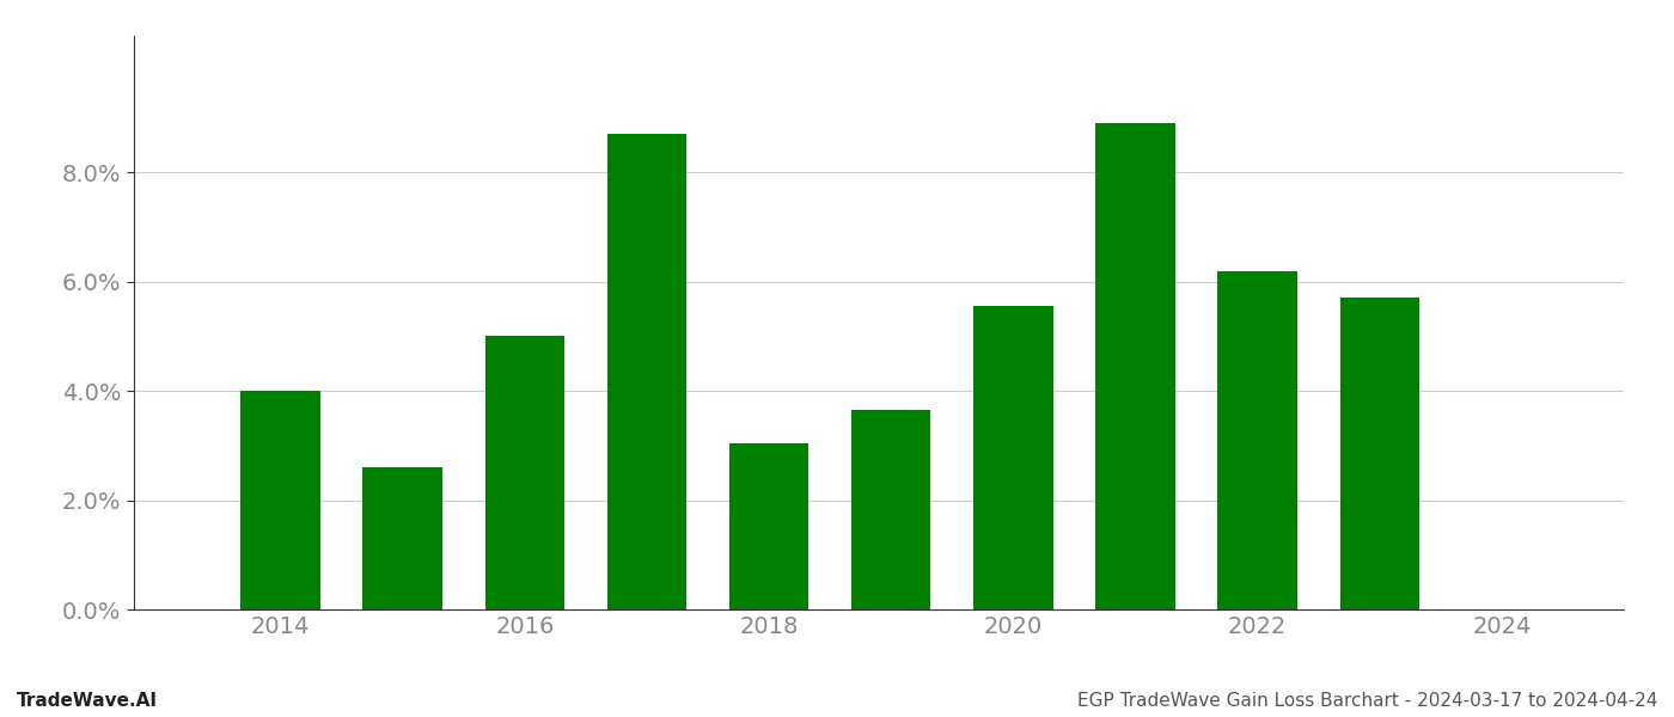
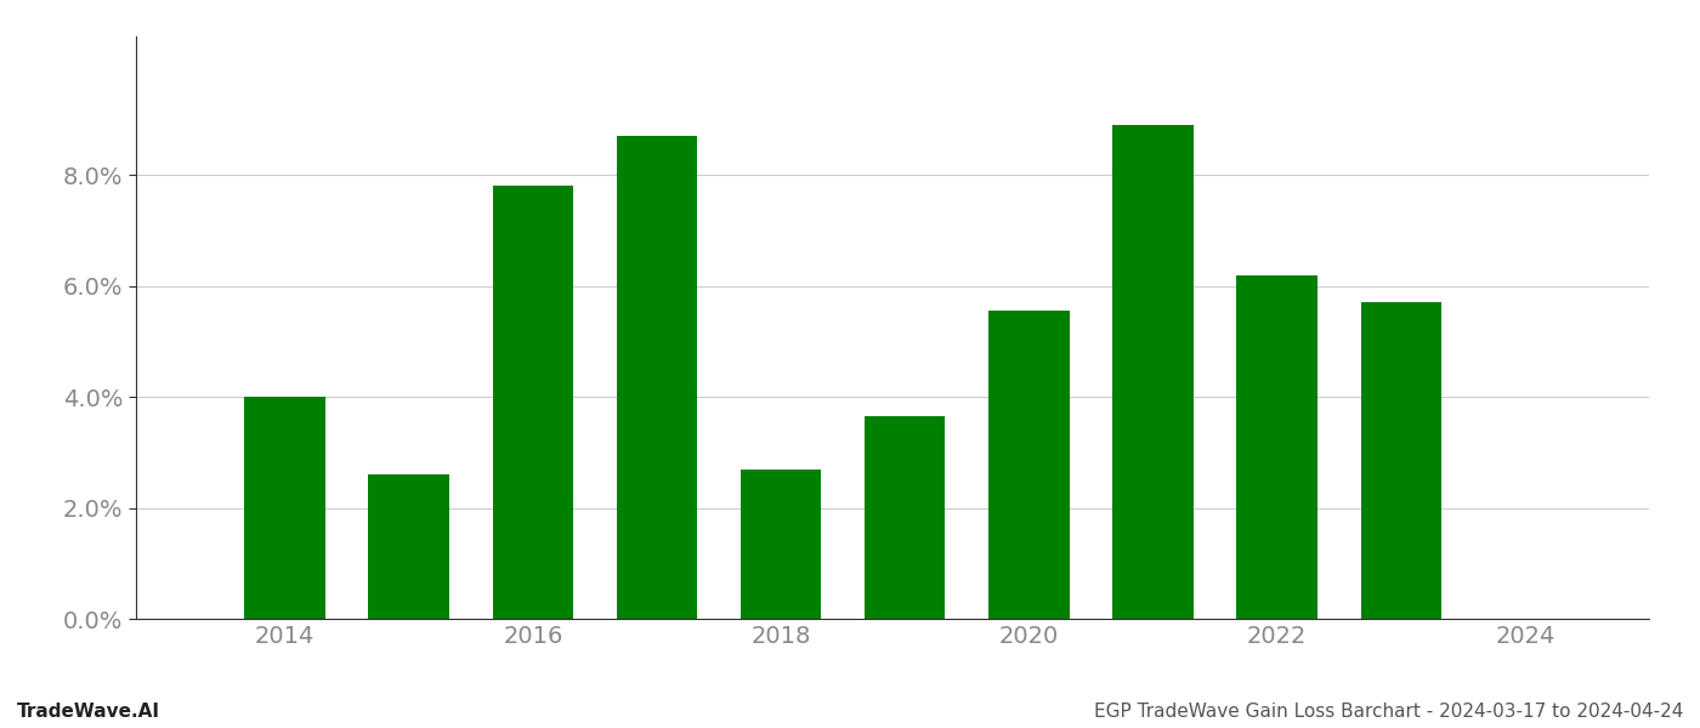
2016: 5.00% -> 7.80%
2018: 3.05% -> 2.70%
